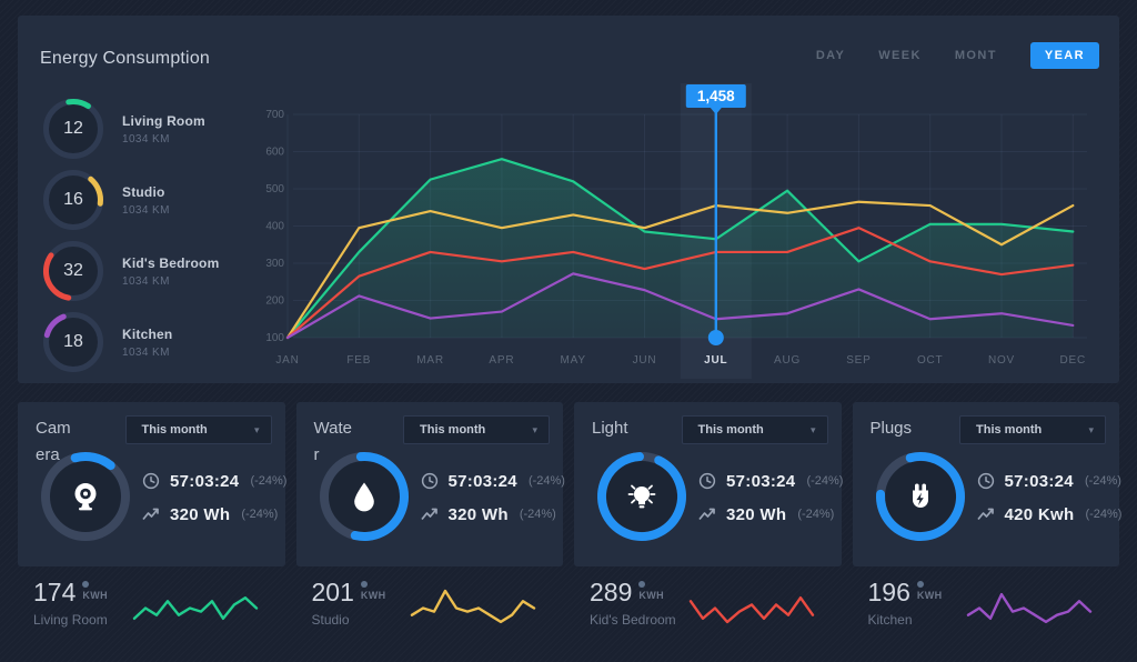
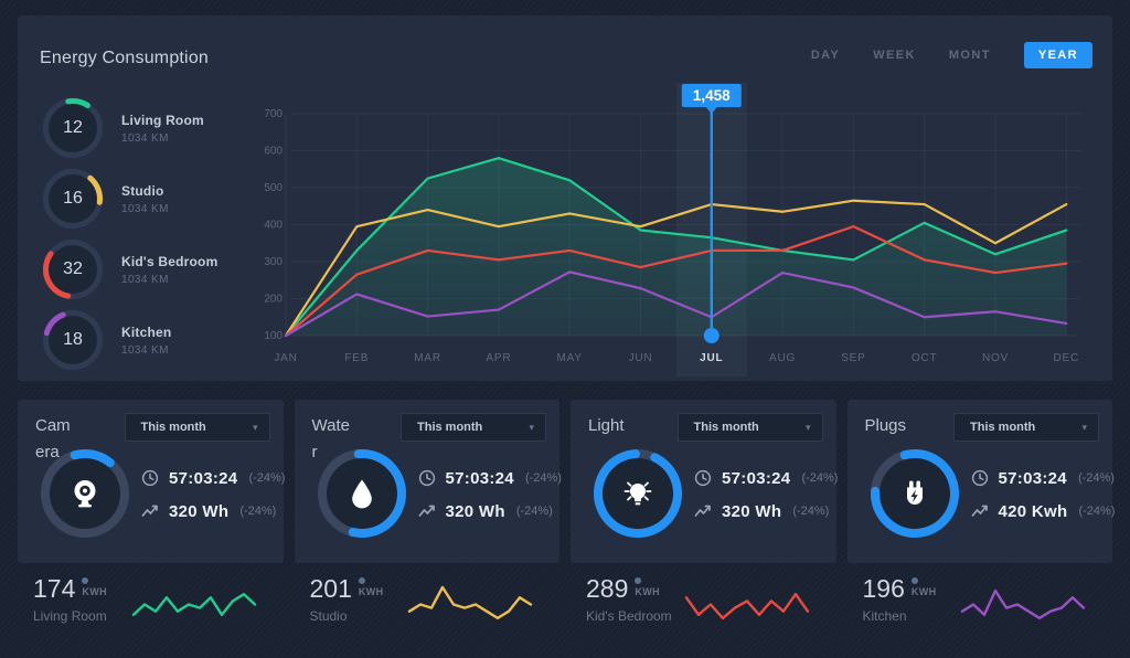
Living Room/AUG: 500 -> 330
Kitchen/AUG: 160 -> 270
Living Room/NOV: 400 -> 320
